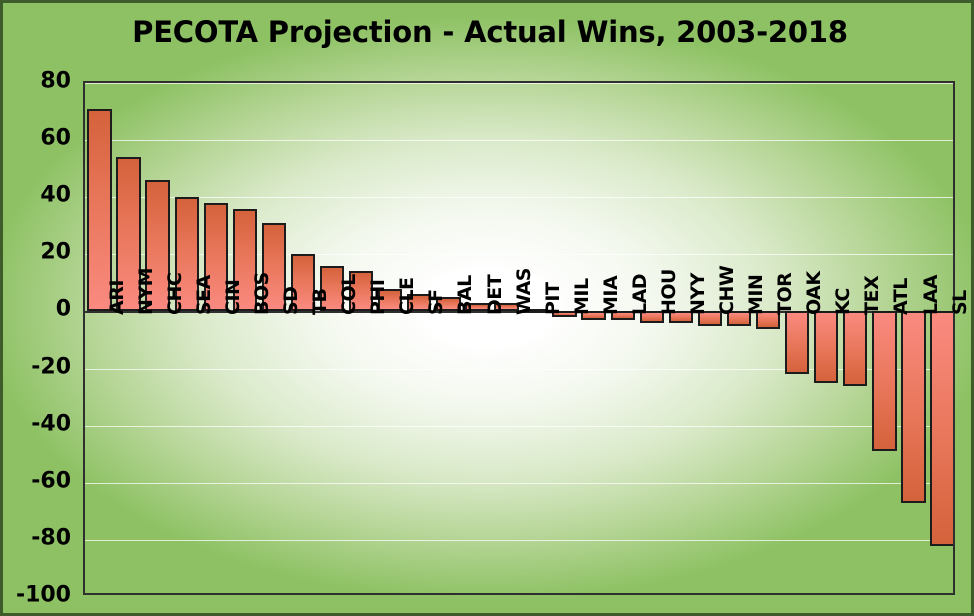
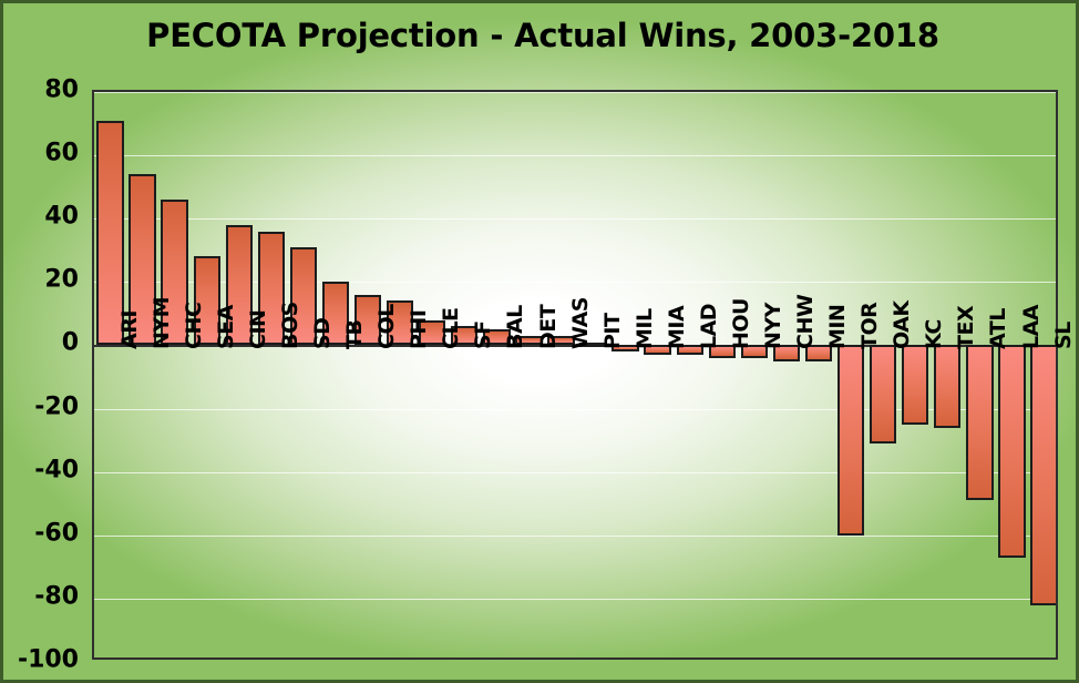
SEA: 40 -> 28
TOR: -6 -> -60
OAK: -22 -> -31
